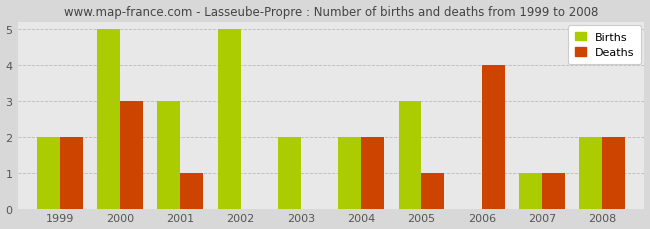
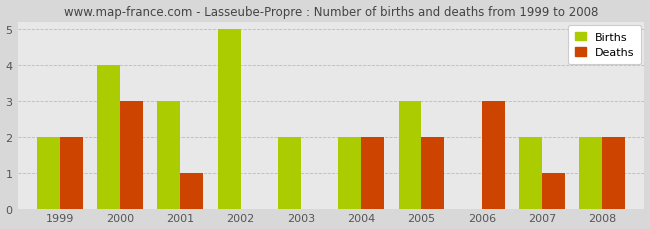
Births/2000: 5 -> 4
Deaths/2005: 1 -> 2
Deaths/2006: 4 -> 3
Births/2007: 1 -> 2
